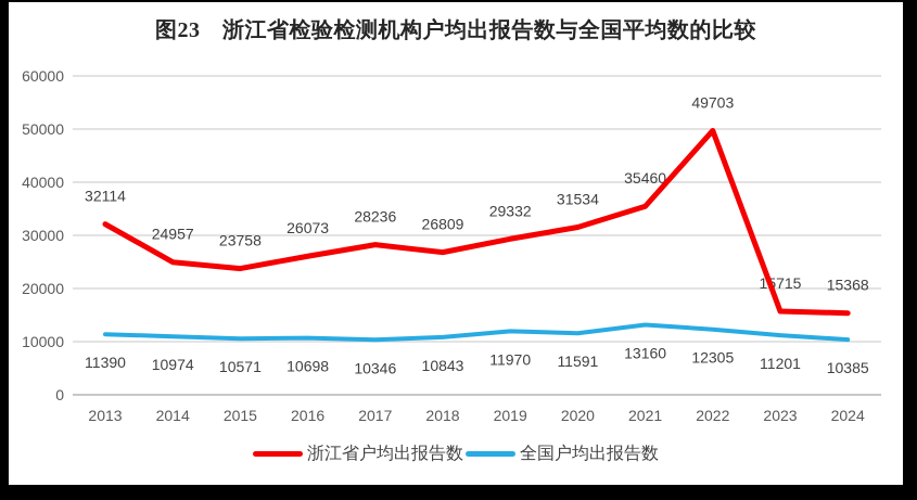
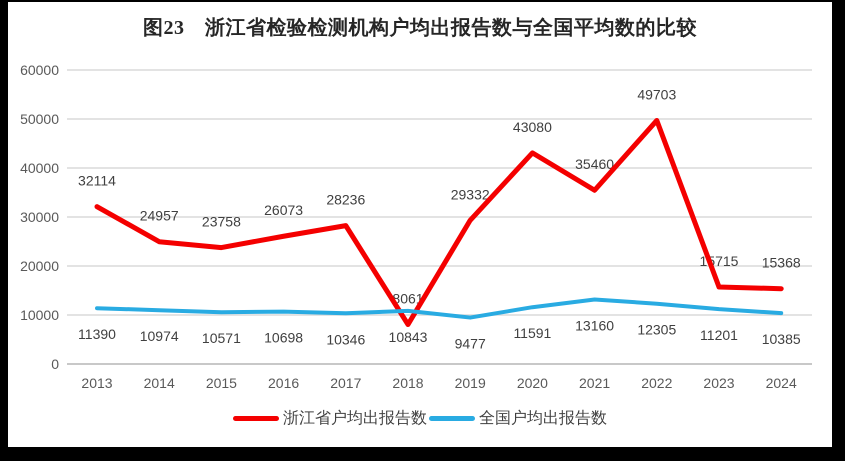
浙江省户均出报告数/2018: 26809 -> 8061
全国户均出报告数/2019: 11970 -> 9477
浙江省户均出报告数/2020: 31534 -> 43080
